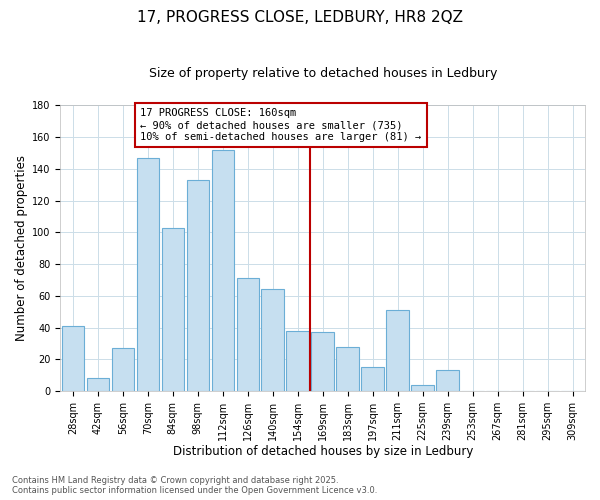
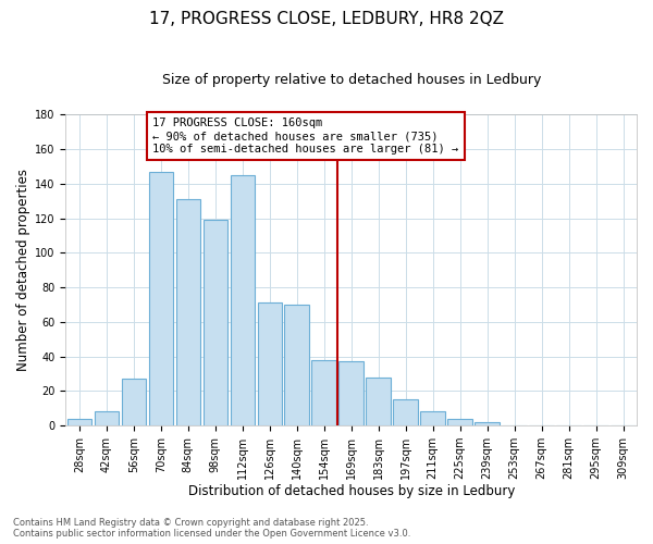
28sqm: 41 -> 4
84sqm: 103 -> 131
98sqm: 133 -> 119
112sqm: 152 -> 145
140sqm: 64 -> 70
211sqm: 51 -> 8
239sqm: 13 -> 2
